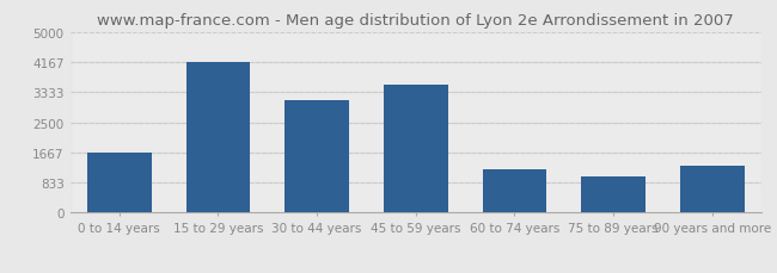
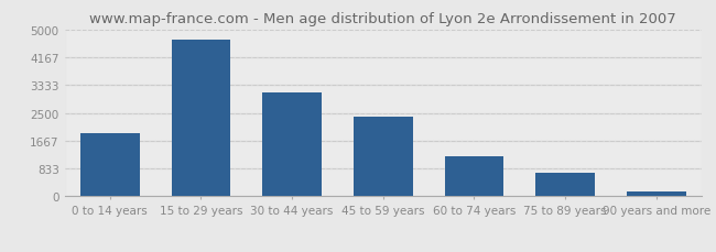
0 to 14 years: 1650 -> 1900
15 to 29 years: 4150 -> 4700
45 to 59 years: 3550 -> 2380
75 to 89 years: 1000 -> 700
90 years and more: 1300 -> 130
